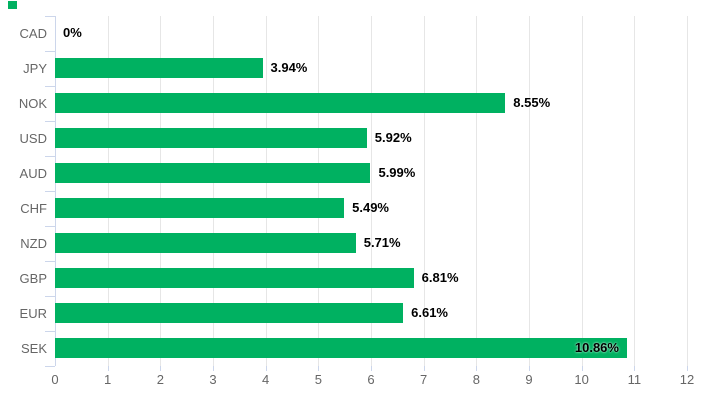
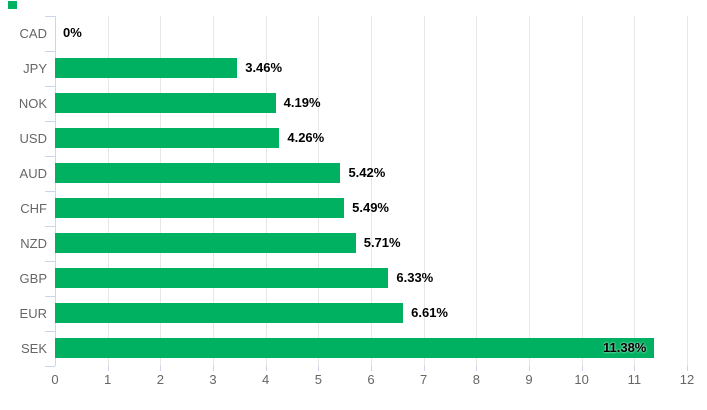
JPY: 3.94% -> 3.46%
NOK: 8.55% -> 4.19%
USD: 5.92% -> 4.26%
AUD: 5.99% -> 5.42%
GBP: 6.81% -> 6.33%
SEK: 10.86% -> 11.38%
